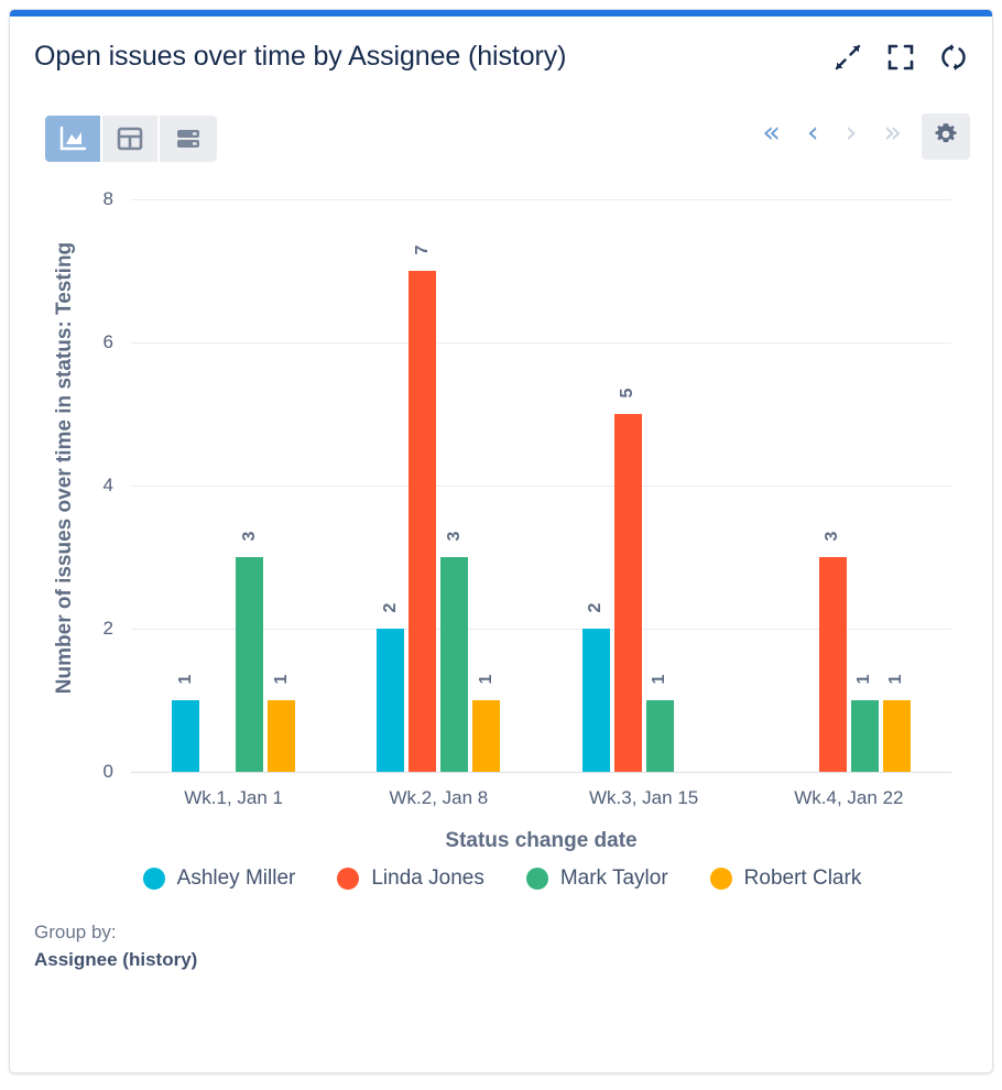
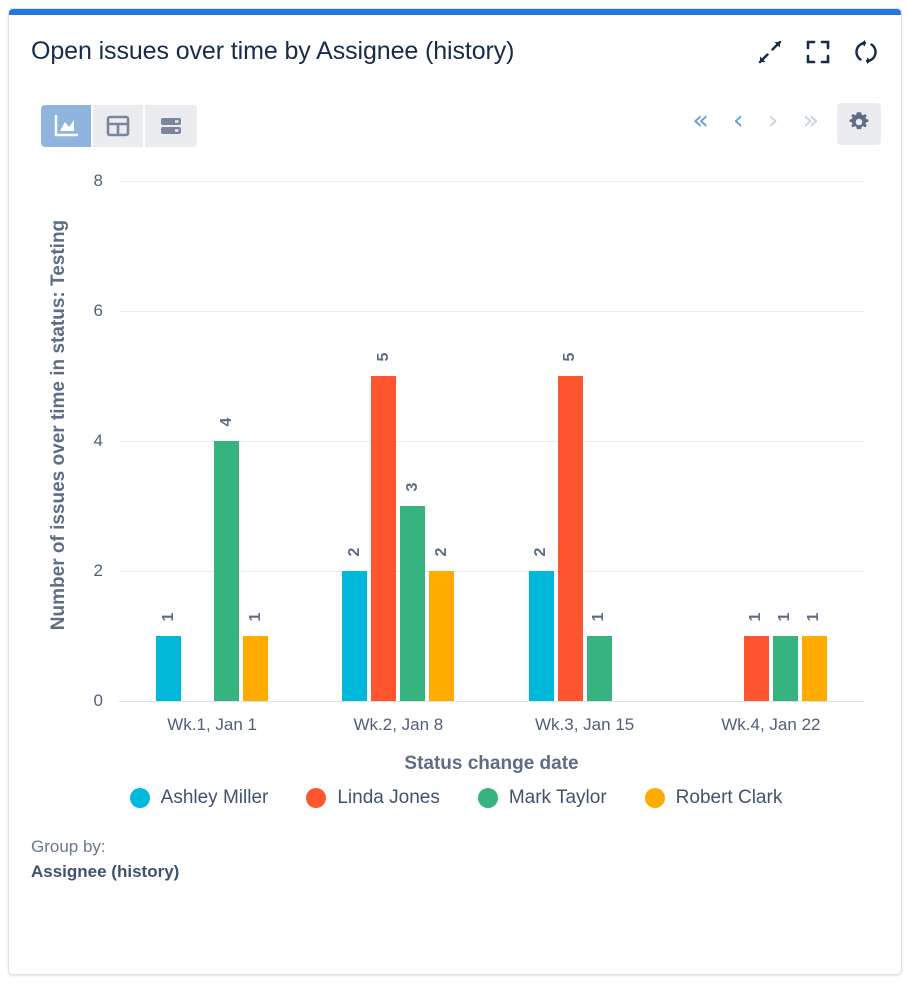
Mark Taylor/Wk.1, Jan 1: 3 -> 4
Linda Jones/Wk.2, Jan 8: 7 -> 5
Robert Clark/Wk.2, Jan 8: 1 -> 2
Linda Jones/Wk.4, Jan 22: 3 -> 1
